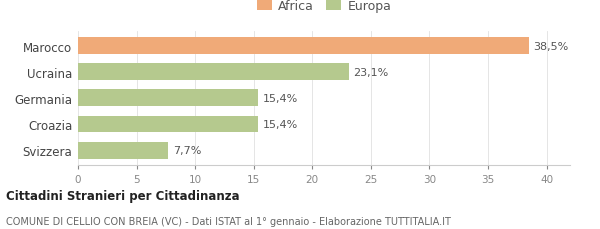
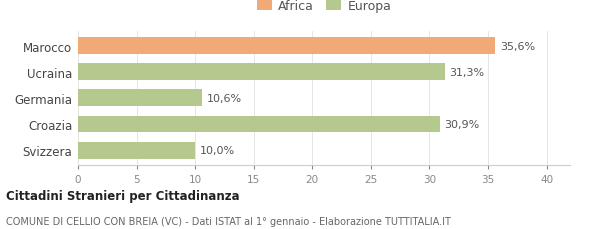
Marocco: 38,5% -> 35,6%
Ucraina: 23,1% -> 31,3%
Germania: 15,4% -> 10,6%
Croazia: 15,4% -> 30,9%
Svizzera: 7,7% -> 10,0%
